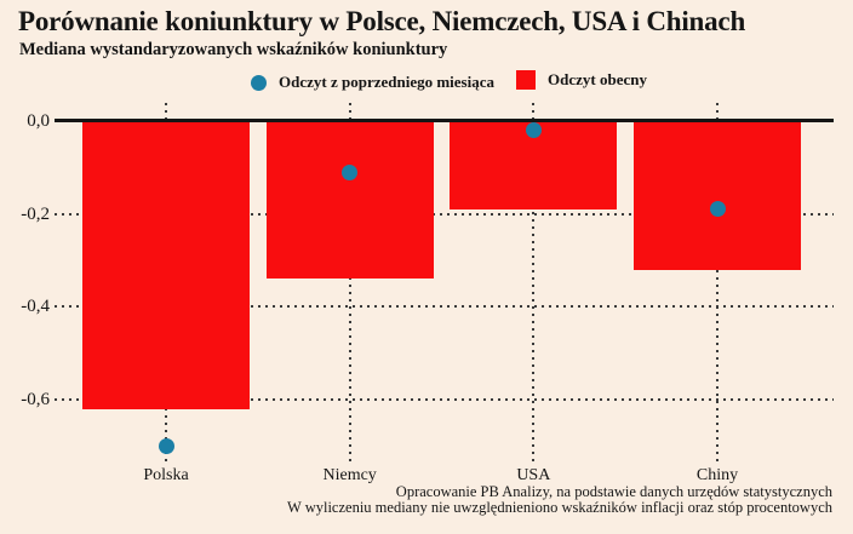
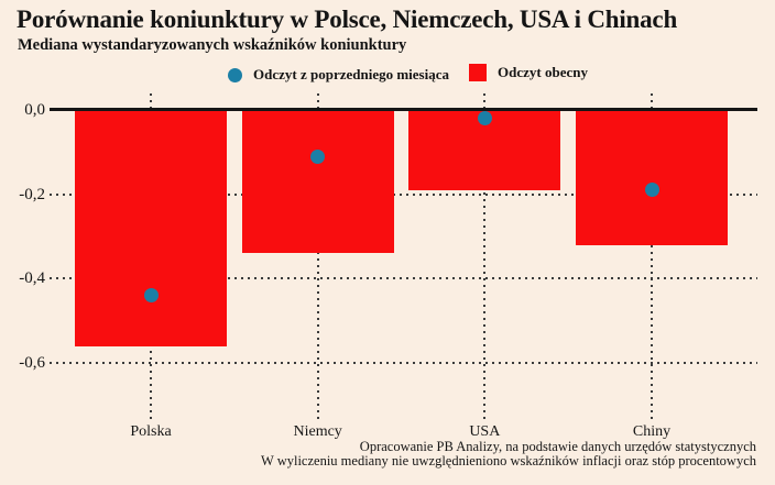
Odczyt obecny/Polska: -0,62 -> -0,56
Odczyt z poprzedniego miesiąca/Polska: -0,70 -> -0,44
